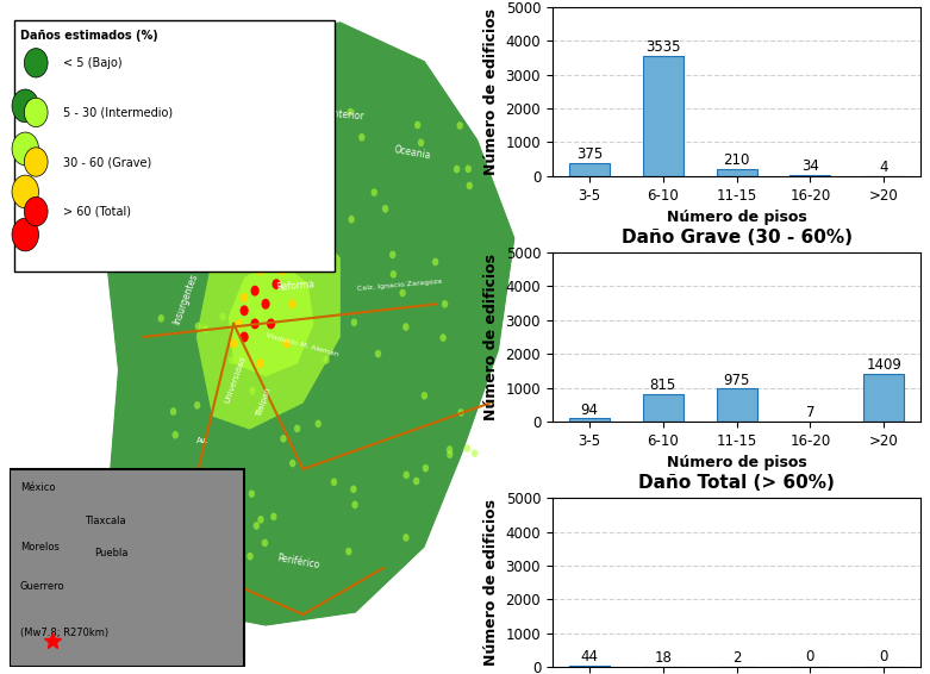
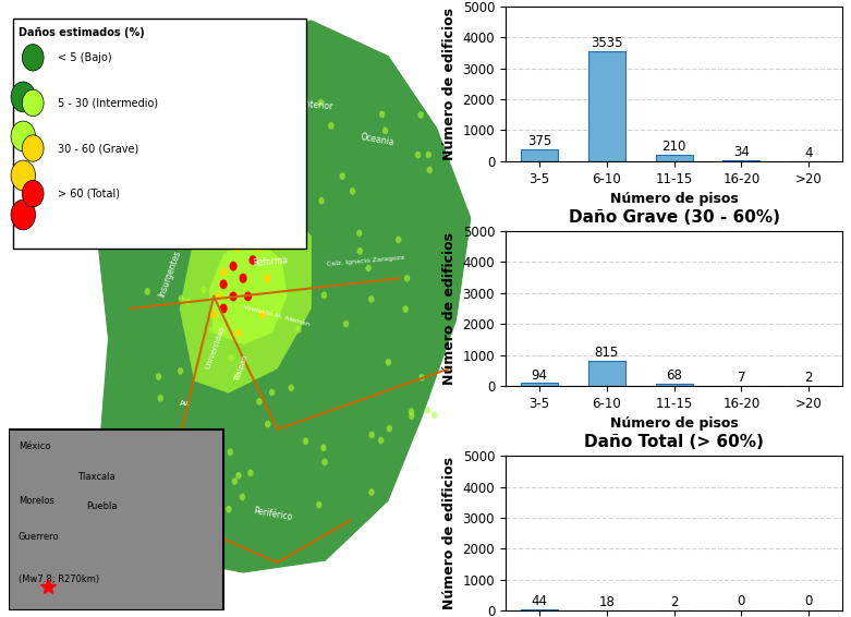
Daño Grave (30 - 60%)/11-15: 975 -> 68
Daño Grave (30 - 60%)/>20: 1409 -> 2
